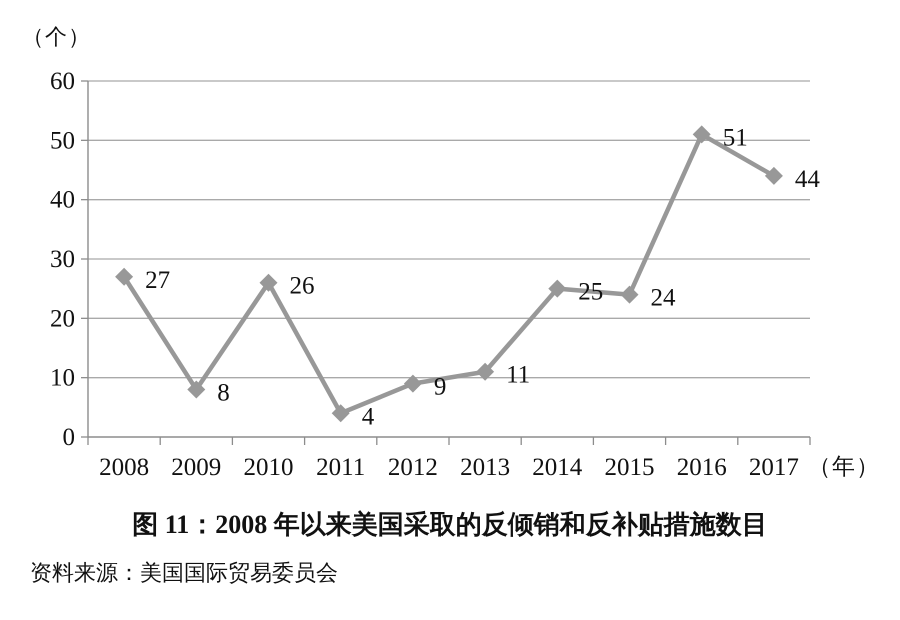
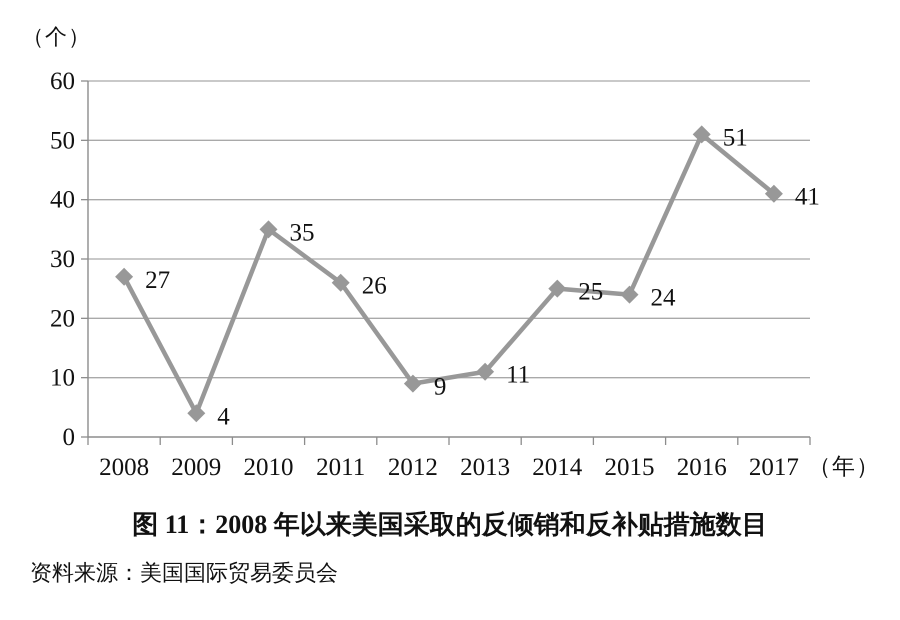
2009: 8 -> 4
2010: 26 -> 35
2011: 4 -> 26
2017: 44 -> 41
